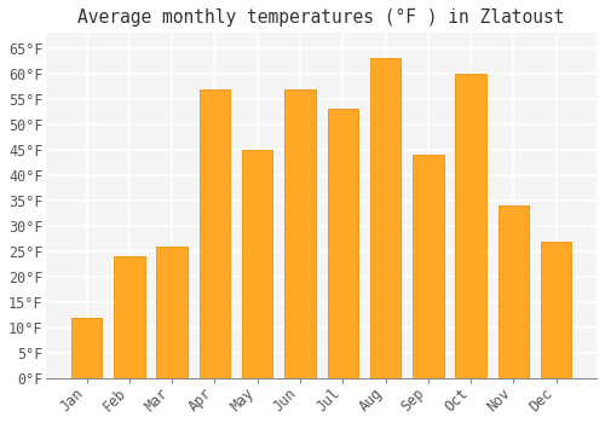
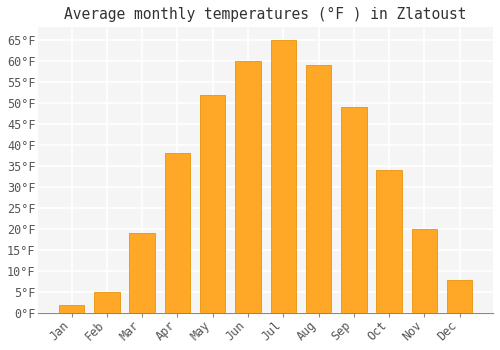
Jan: 12°F -> 2°F
Feb: 24°F -> 5°F
Mar: 26°F -> 19°F
Apr: 57°F -> 38°F
May: 45°F -> 52°F
Jun: 57°F -> 60°F
Jul: 53°F -> 65°F
Aug: 63°F -> 59°F
Sep: 44°F -> 49°F
Oct: 60°F -> 34°F
Nov: 34°F -> 20°F
Dec: 27°F -> 8°F
